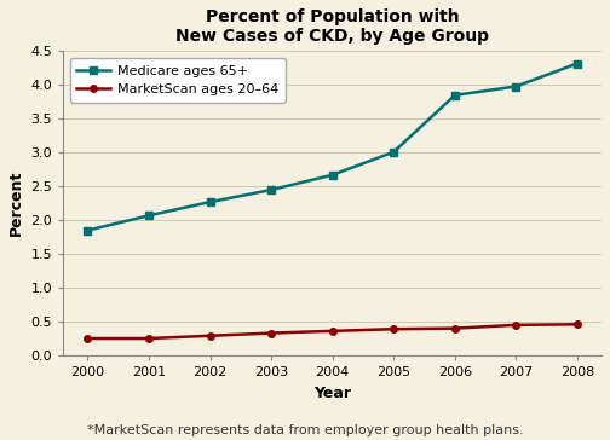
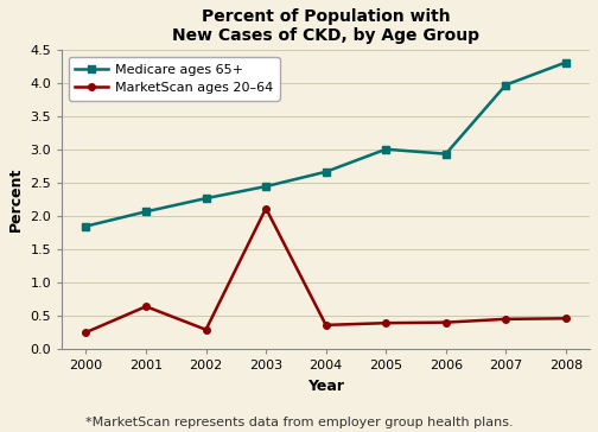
MarketScan ages 20–64/2001: 0.25 -> 0.64
MarketScan ages 20–64/2003: 0.33 -> 2.12
Medicare ages 65+/2006: 3.85 -> 2.94
